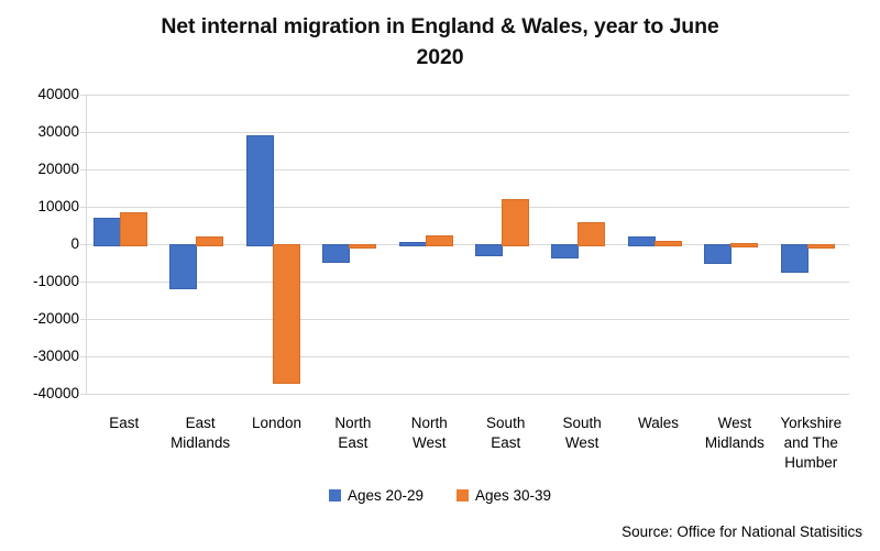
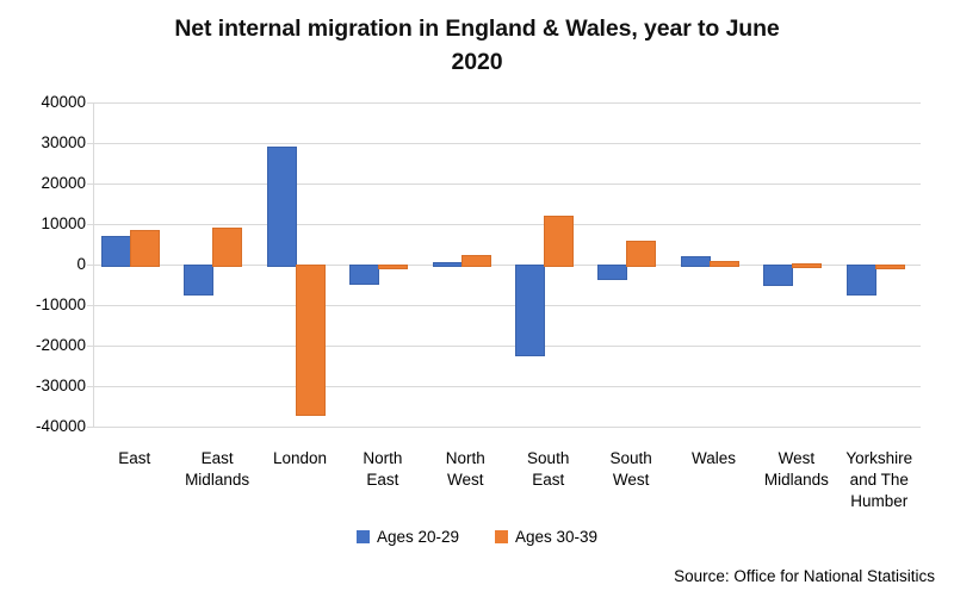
Ages 20-29/East Midlands: -12000 -> -7000
Ages 30-39/East Midlands: 2000 -> 9000
Ages 20-29/South East: -3000 -> -22000
